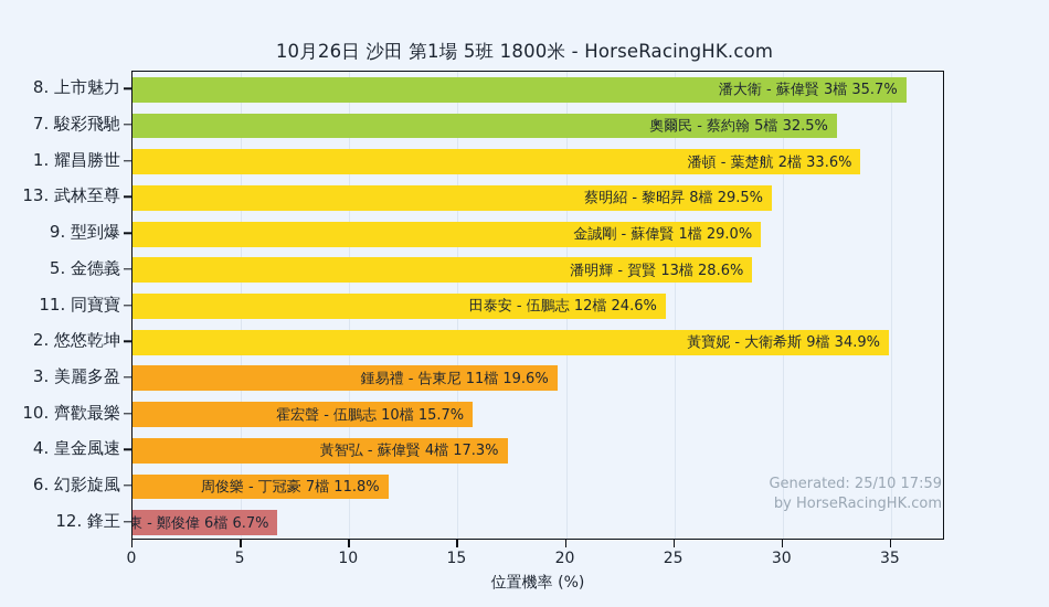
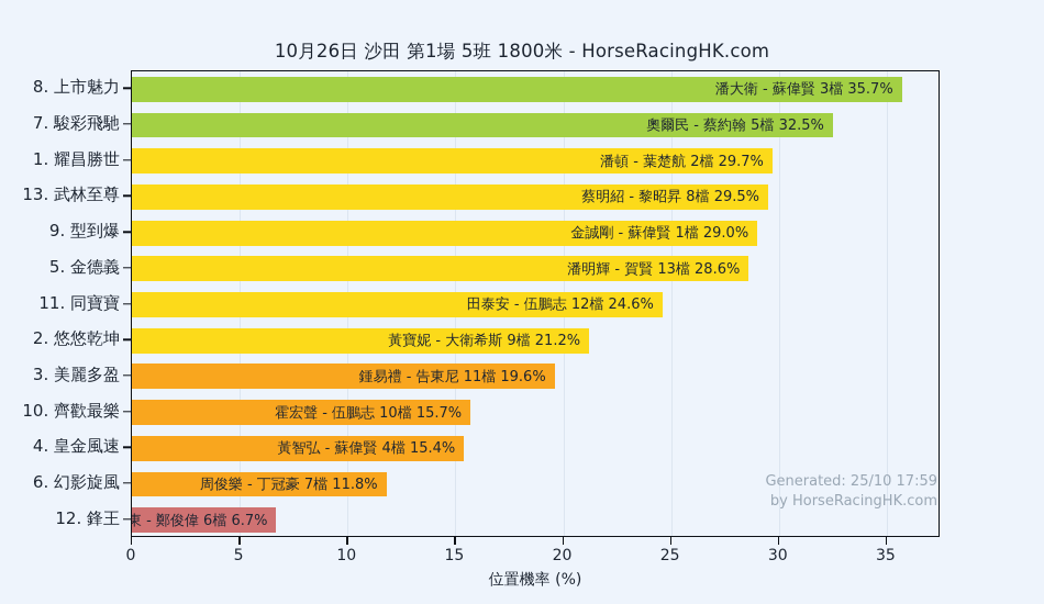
1. 耀昌勝世: 33.6% -> 29.7%
2. 悠悠乾坤: 34.9% -> 21.2%
4. 皇金風速: 17.3% -> 15.4%
